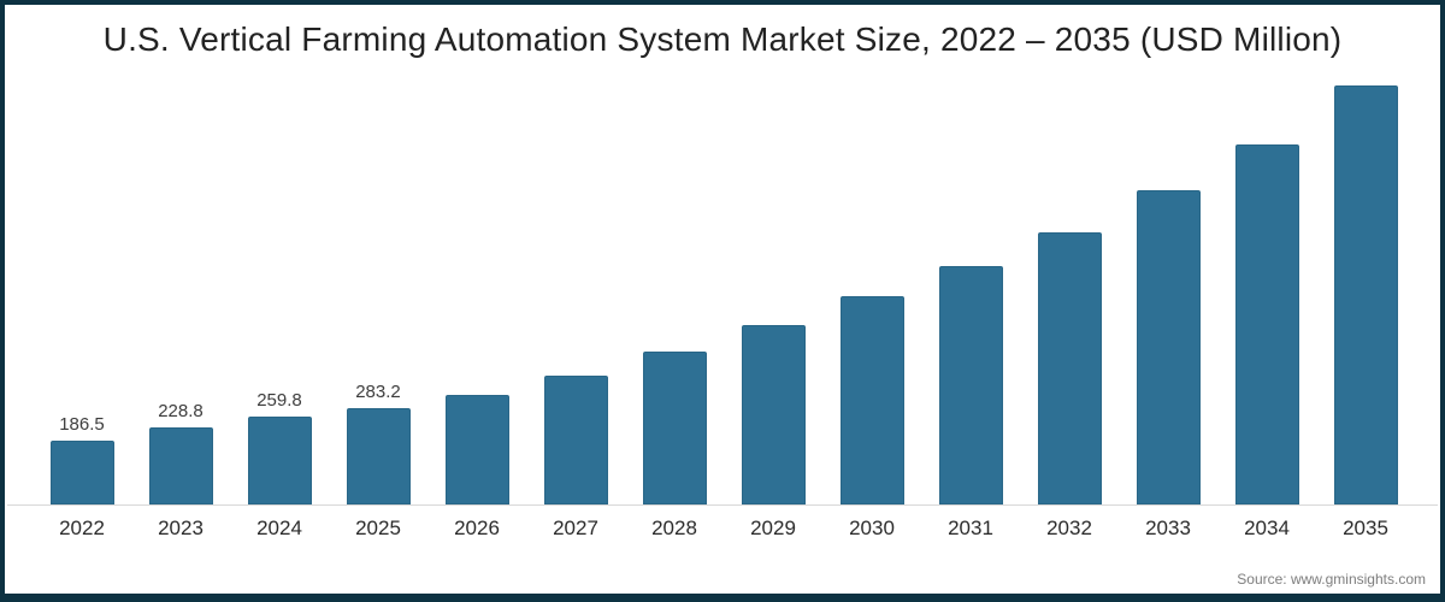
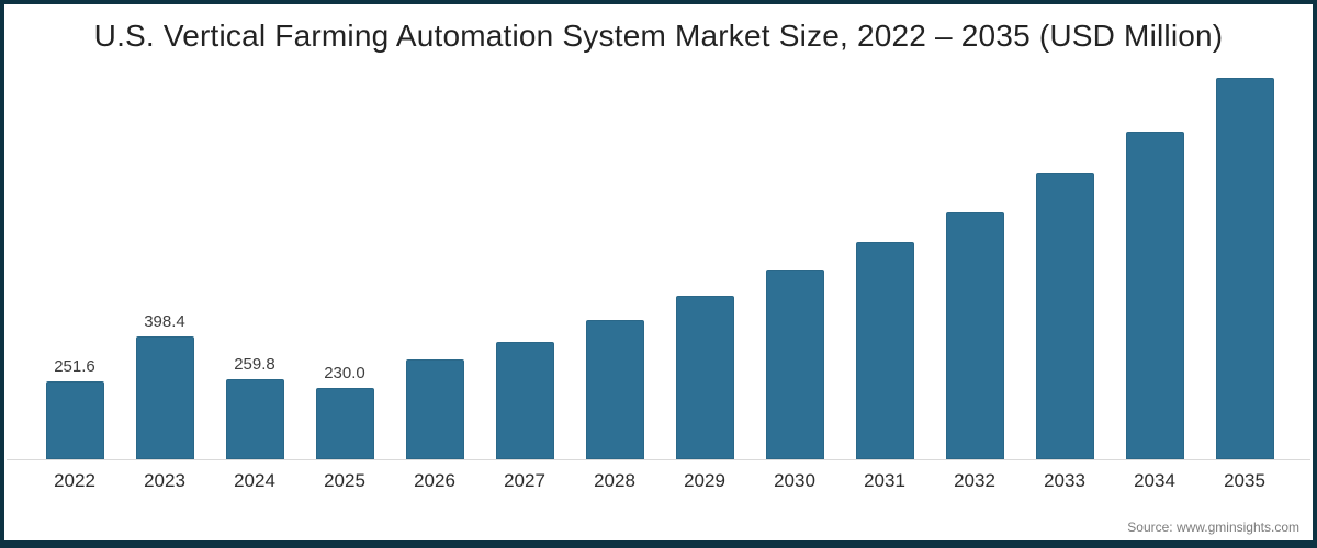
2022: 186.5 -> 251.6
2023: 228.8 -> 398.4
2025: 283.2 -> 230.0
